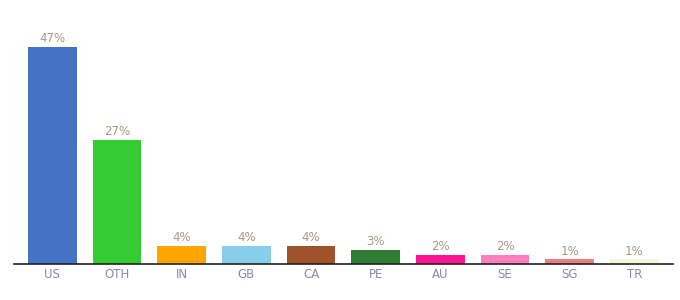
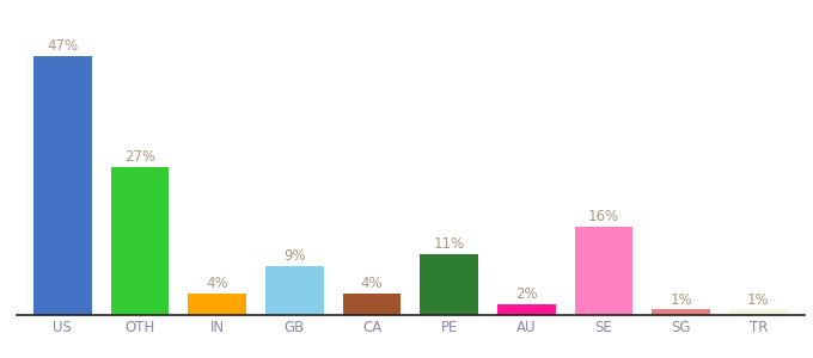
GB: 4% -> 9%
PE: 3% -> 11%
SE: 2% -> 16%
